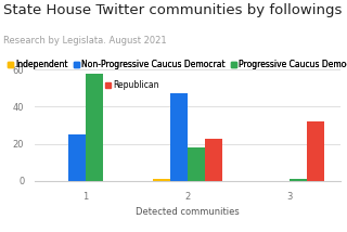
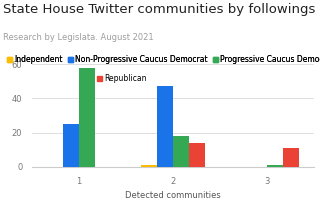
Republican/2: 23 -> 14
Republican/3: 32 -> 11
